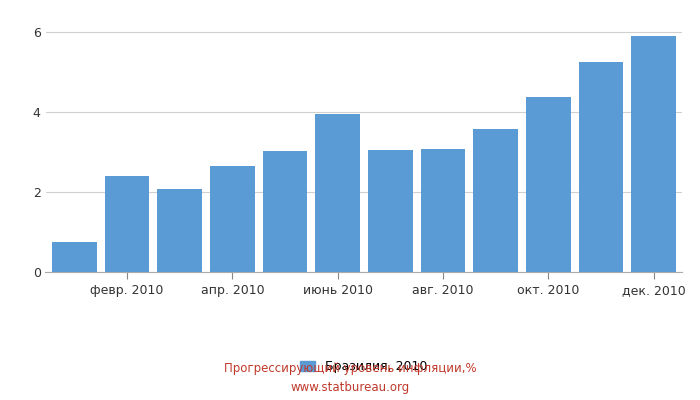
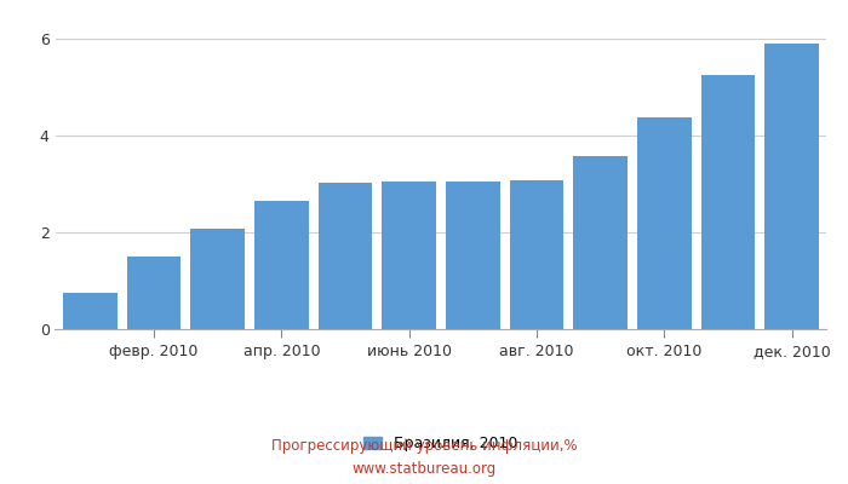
февр. 2010: 2.40 -> 1.51
июнь 2010: 3.95 -> 3.04
